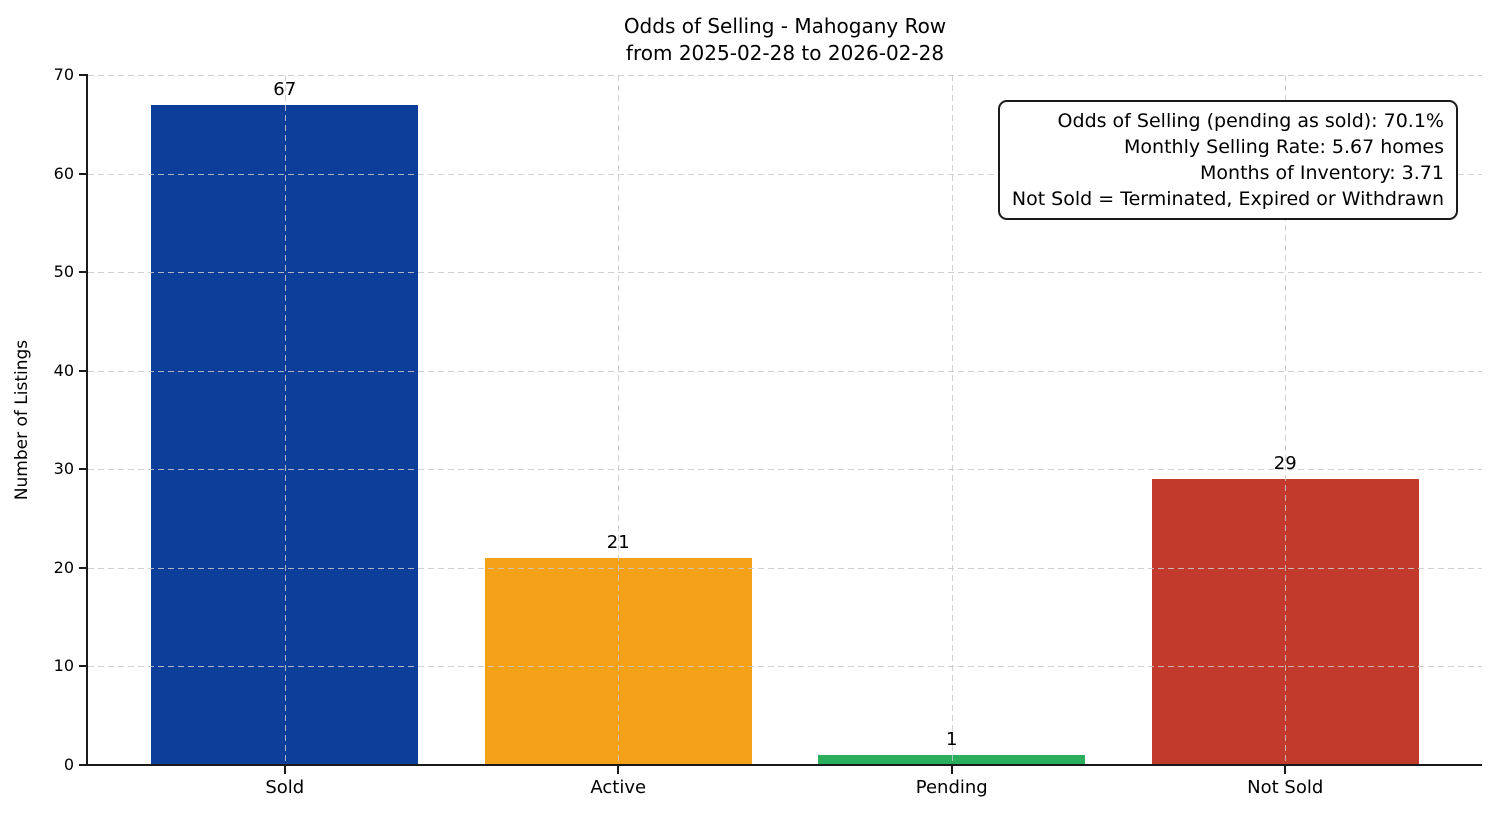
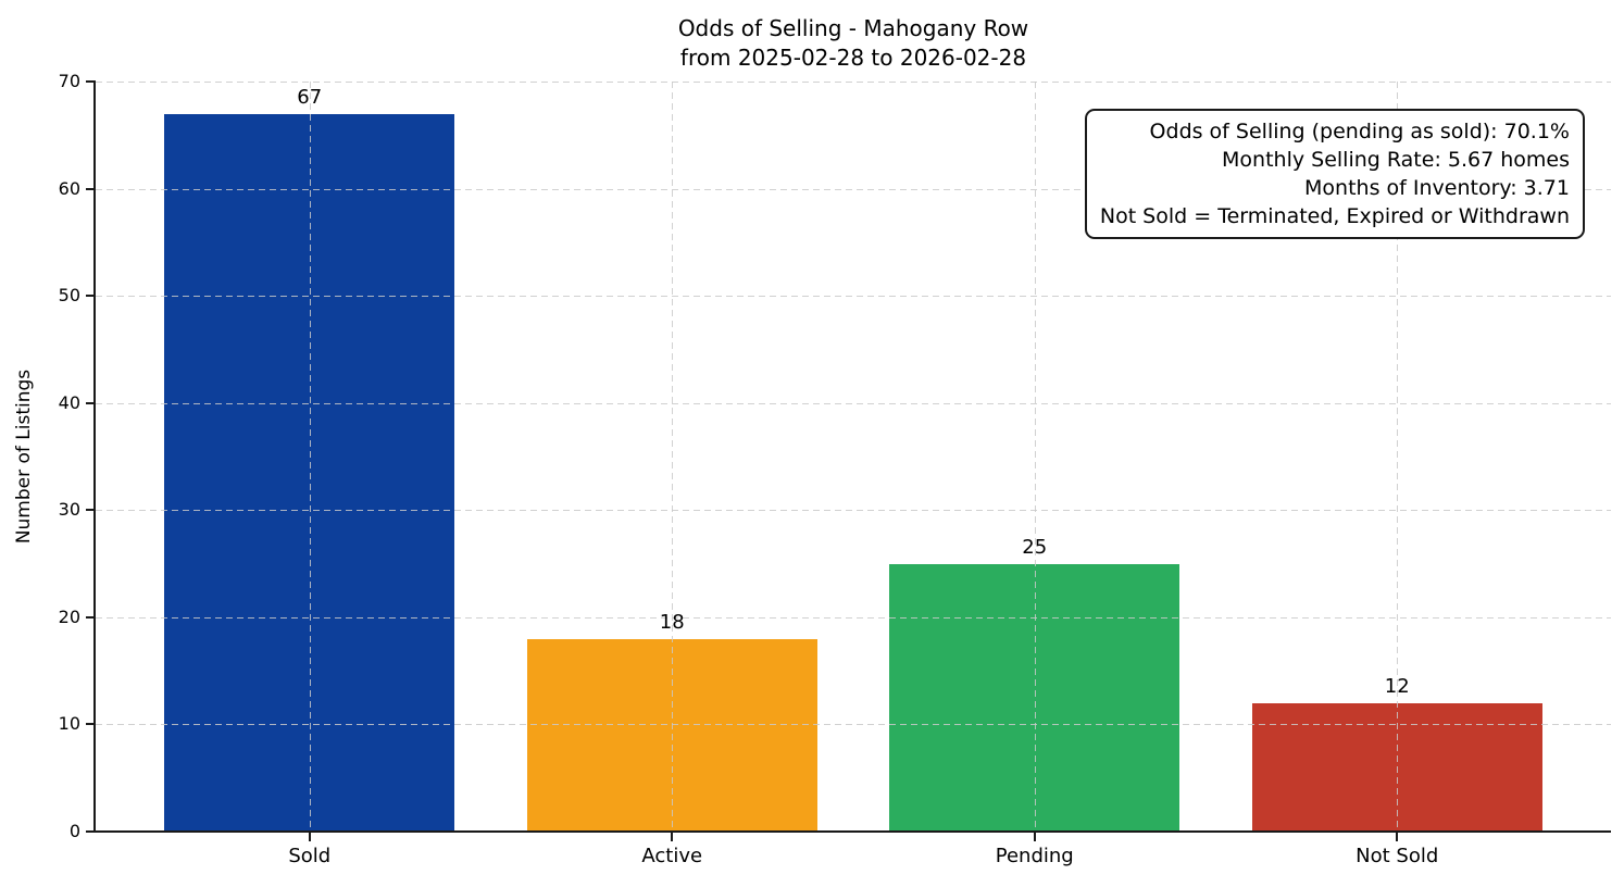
Active: 21 -> 18
Pending: 1 -> 25
Not Sold: 29 -> 12
